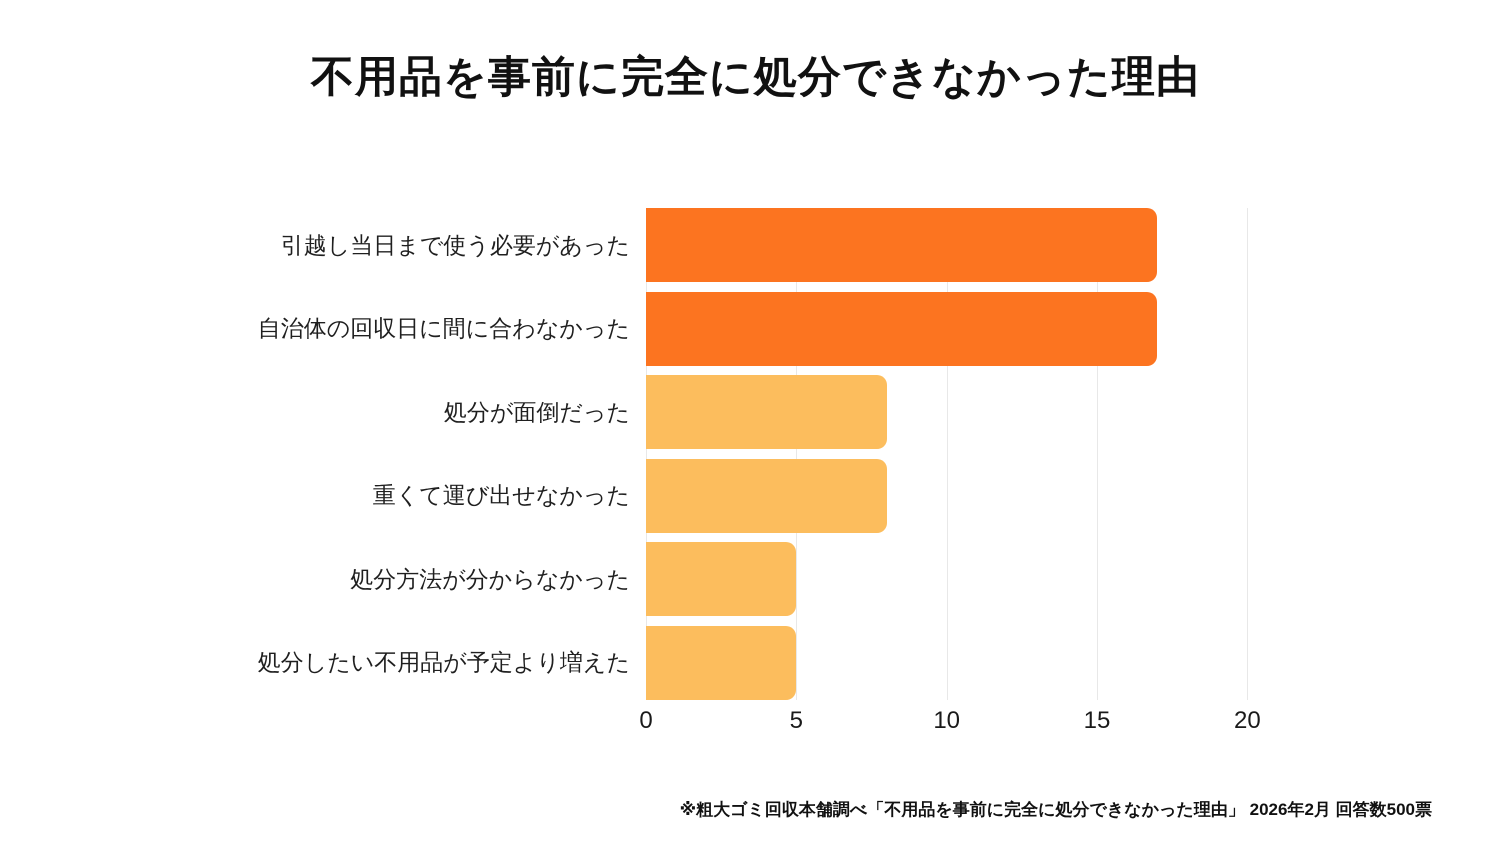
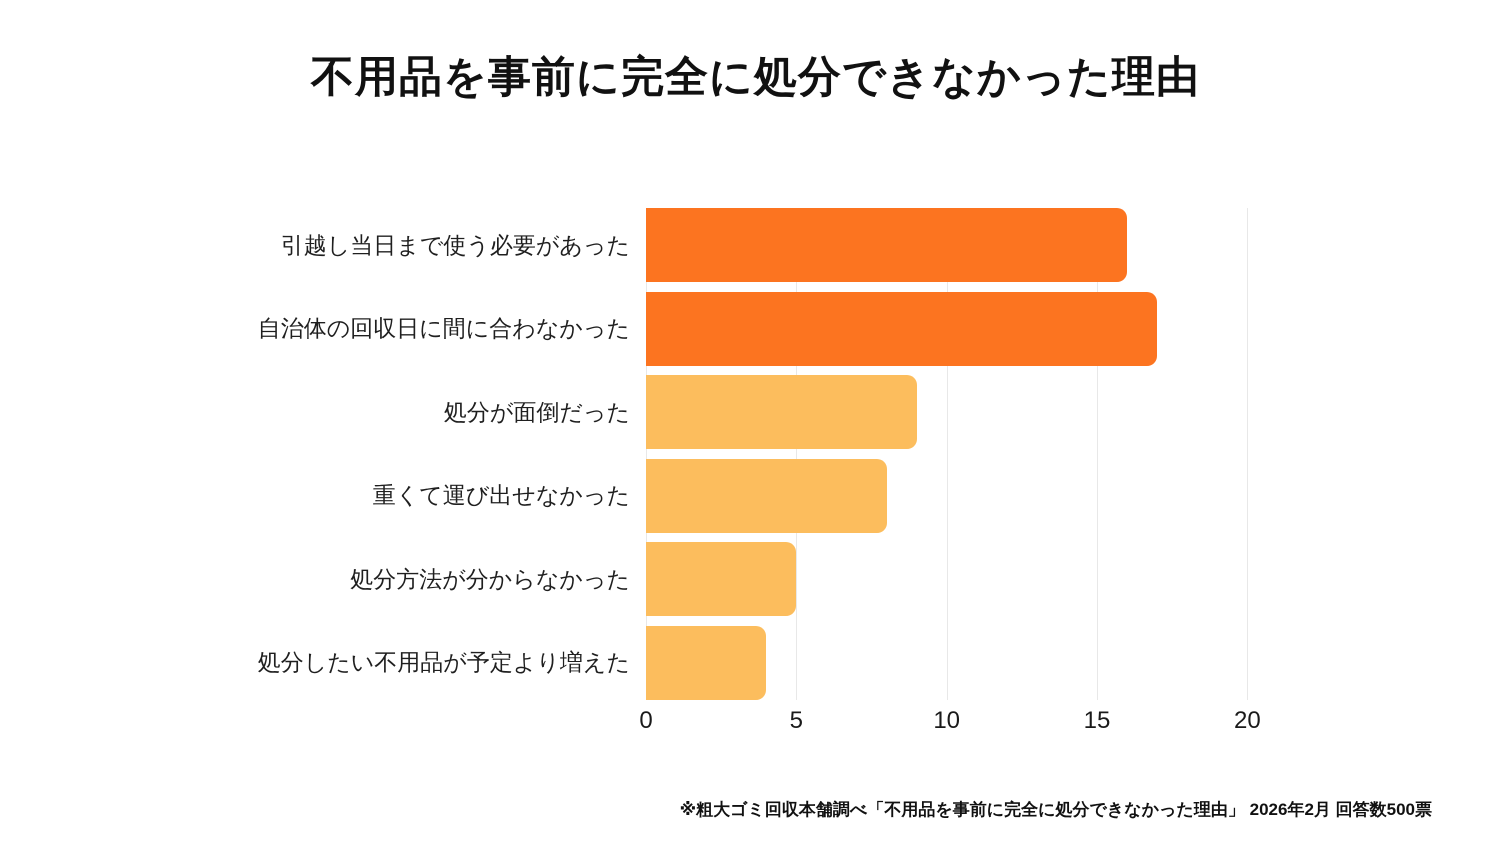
引越し当日まで使う必要があった: 17 -> 16
処分が面倒だった: 8 -> 9
処分したい不用品が予定より増えた: 5 -> 4
